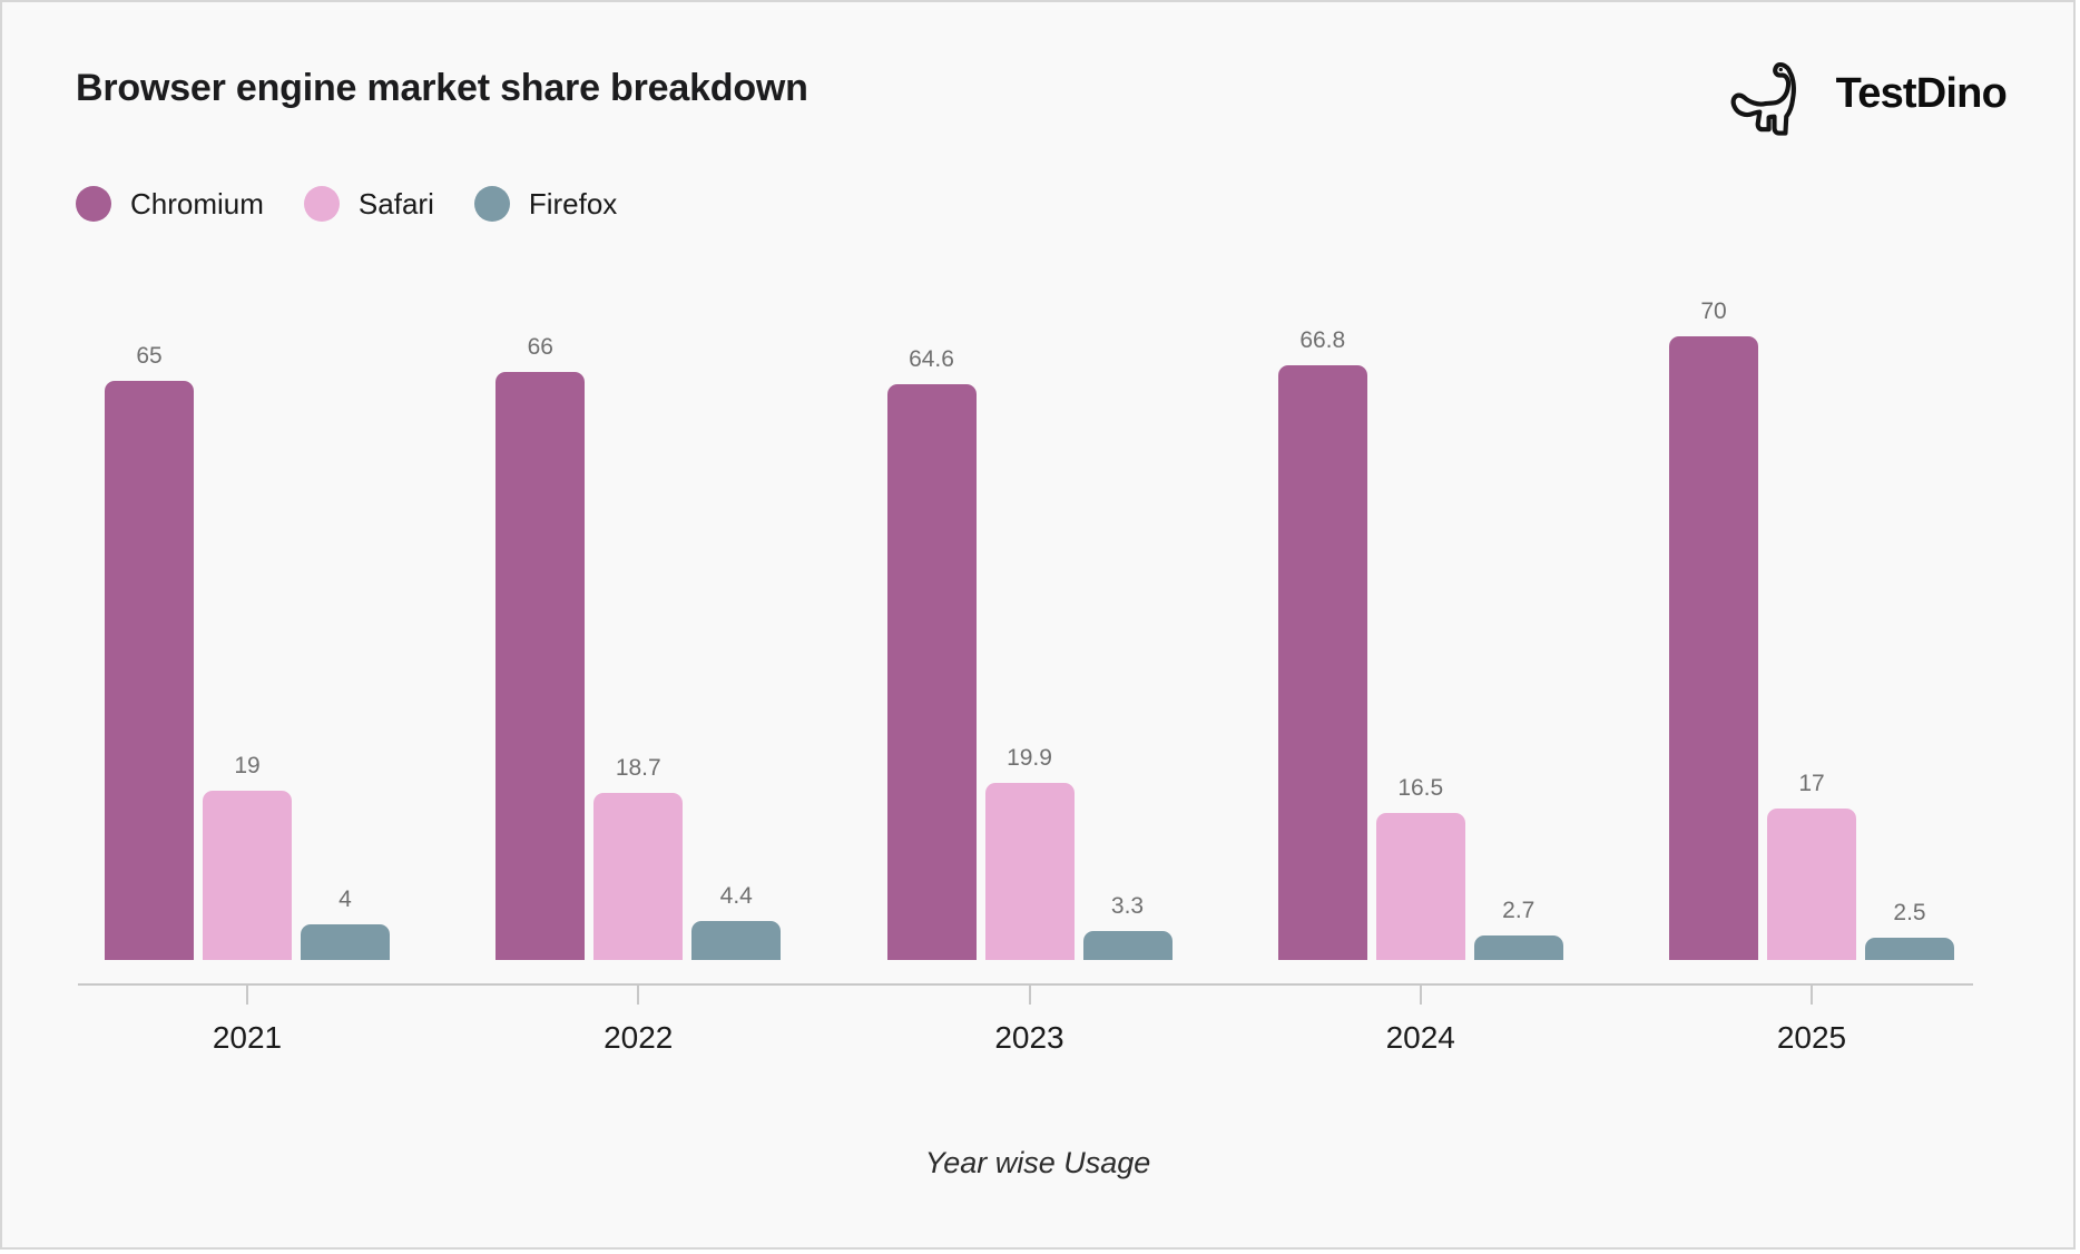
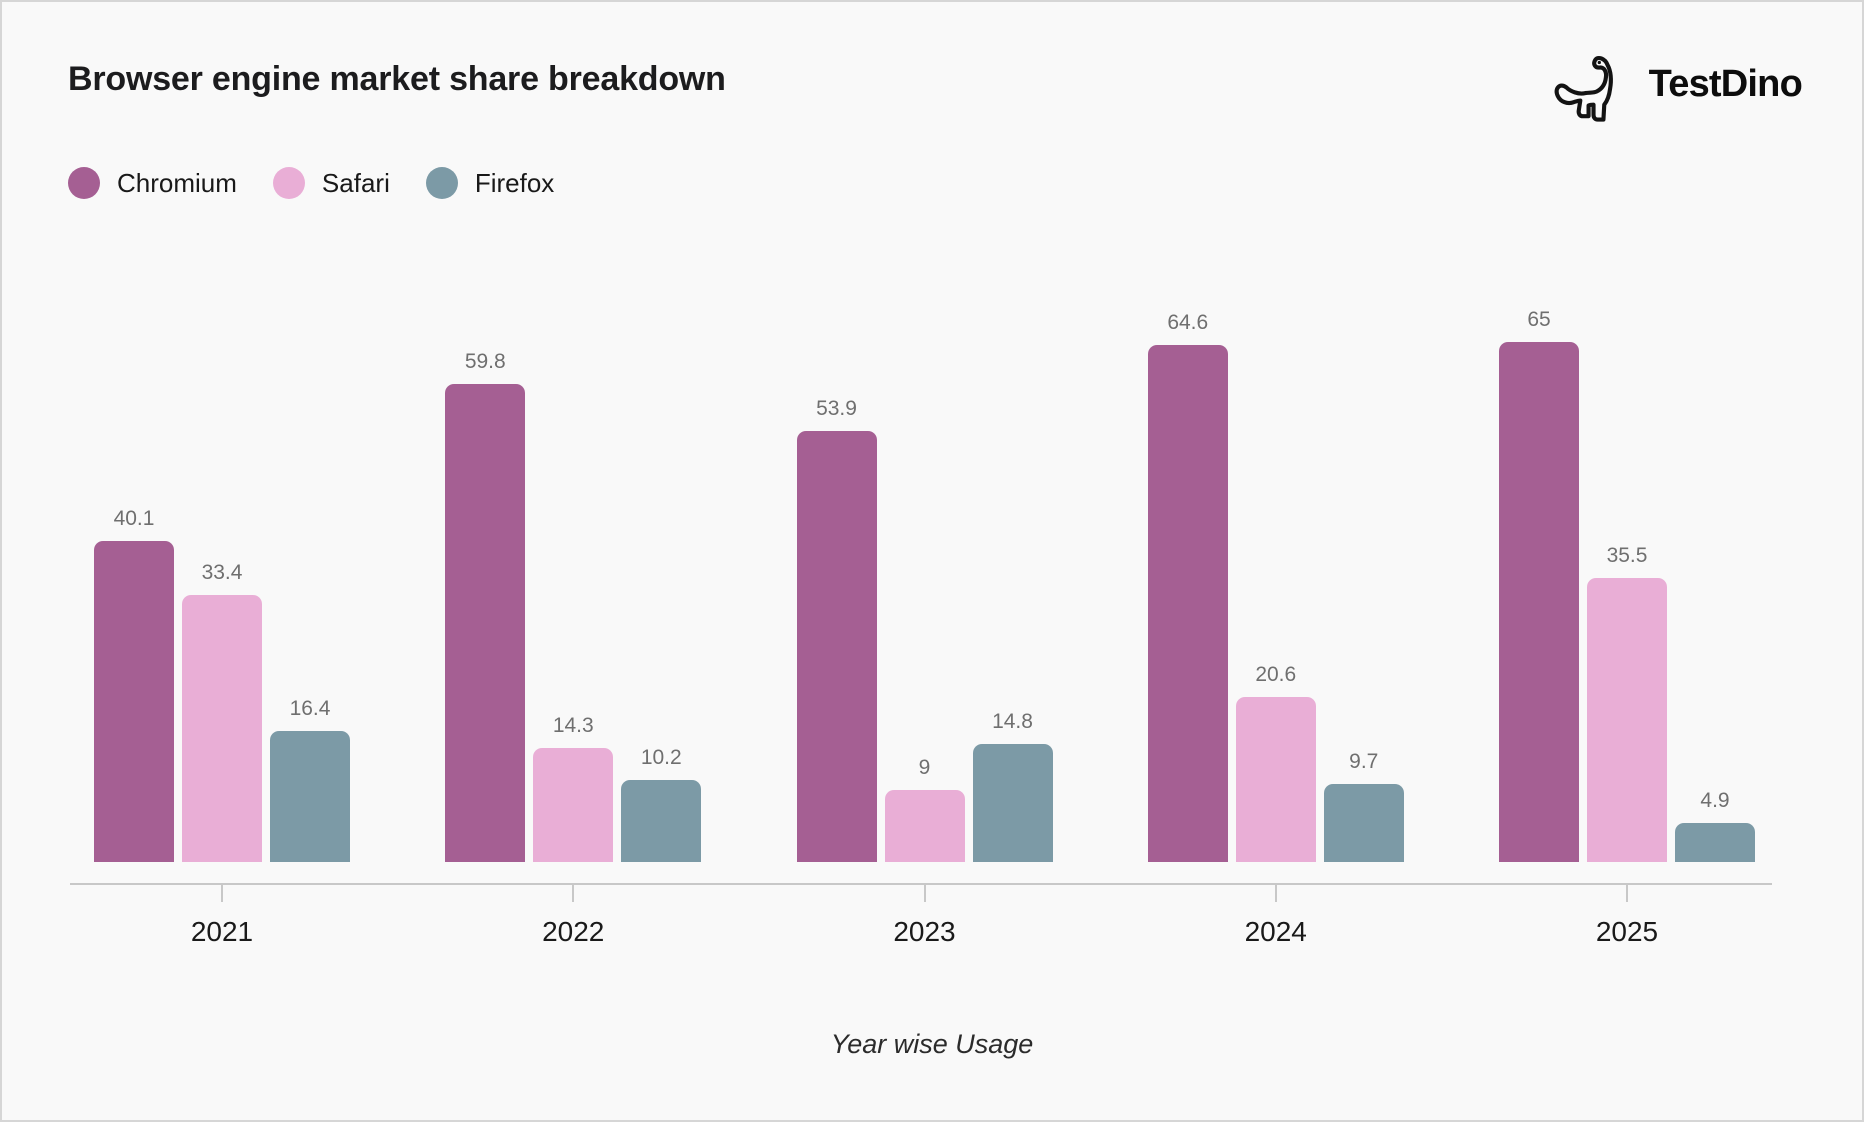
Chromium/2021: 65 -> 40.1
Safari/2021: 19 -> 33.4
Firefox/2021: 4 -> 16.4
Chromium/2022: 66 -> 59.8
Safari/2022: 18.7 -> 14.3
Firefox/2022: 4.4 -> 10.2
Chromium/2023: 64.6 -> 53.9
Safari/2023: 19.9 -> 9
Firefox/2023: 3.3 -> 14.8
Chromium/2024: 66.8 -> 64.6
Safari/2024: 16.5 -> 20.6
Firefox/2024: 2.7 -> 9.7
Chromium/2025: 70 -> 65
Safari/2025: 17 -> 35.5
Firefox/2025: 2.5 -> 4.9
